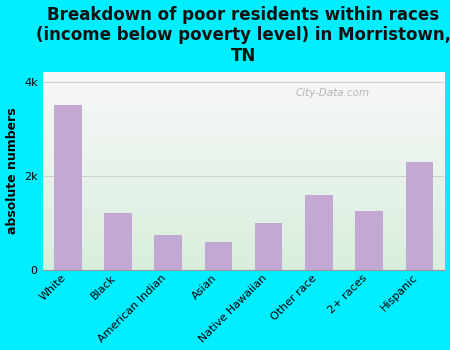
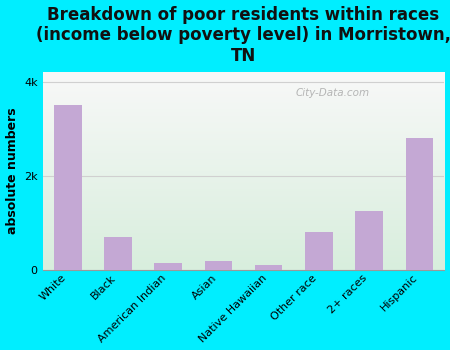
Black: 1.20k -> 0.70k
American Indian: 0.75k -> 0.15k
Asian: 0.60k -> 0.20k
Native Hawaiian: 1.00k -> 0.10k
Other race: 1.60k -> 0.80k
Hispanic: 2.30k -> 2.80k
